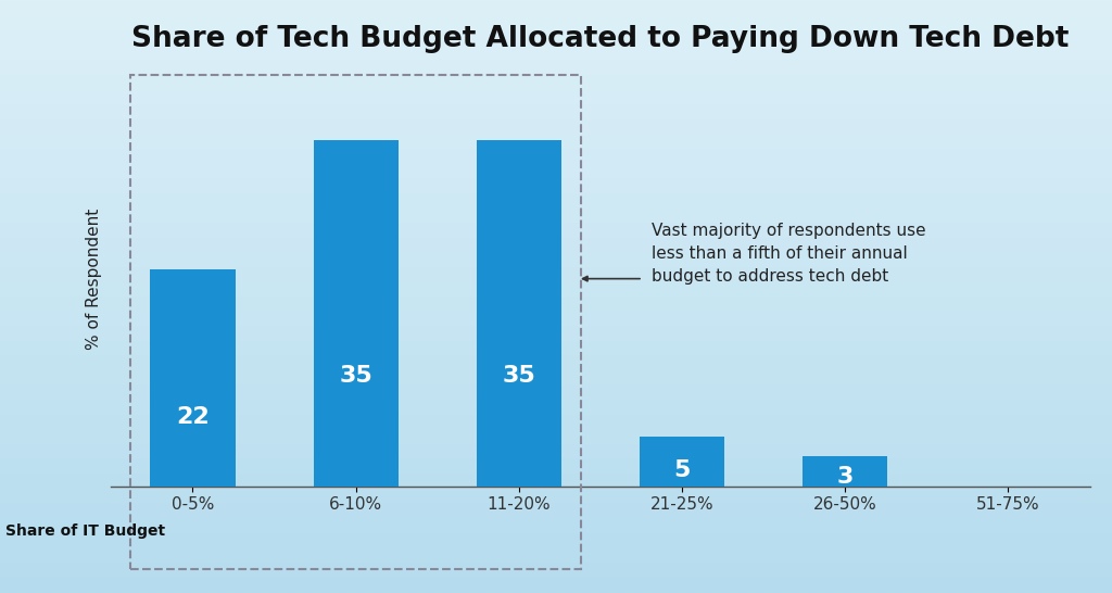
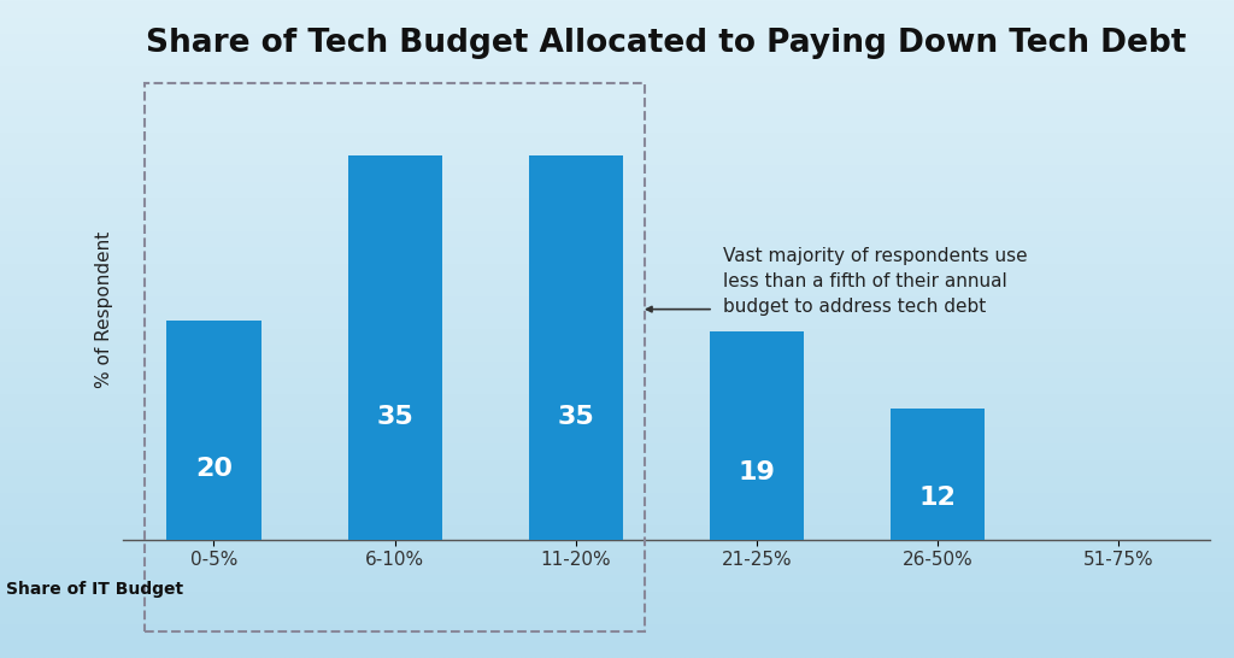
0-5%: 22 -> 20
21-25%: 5 -> 19
26-50%: 3 -> 12
